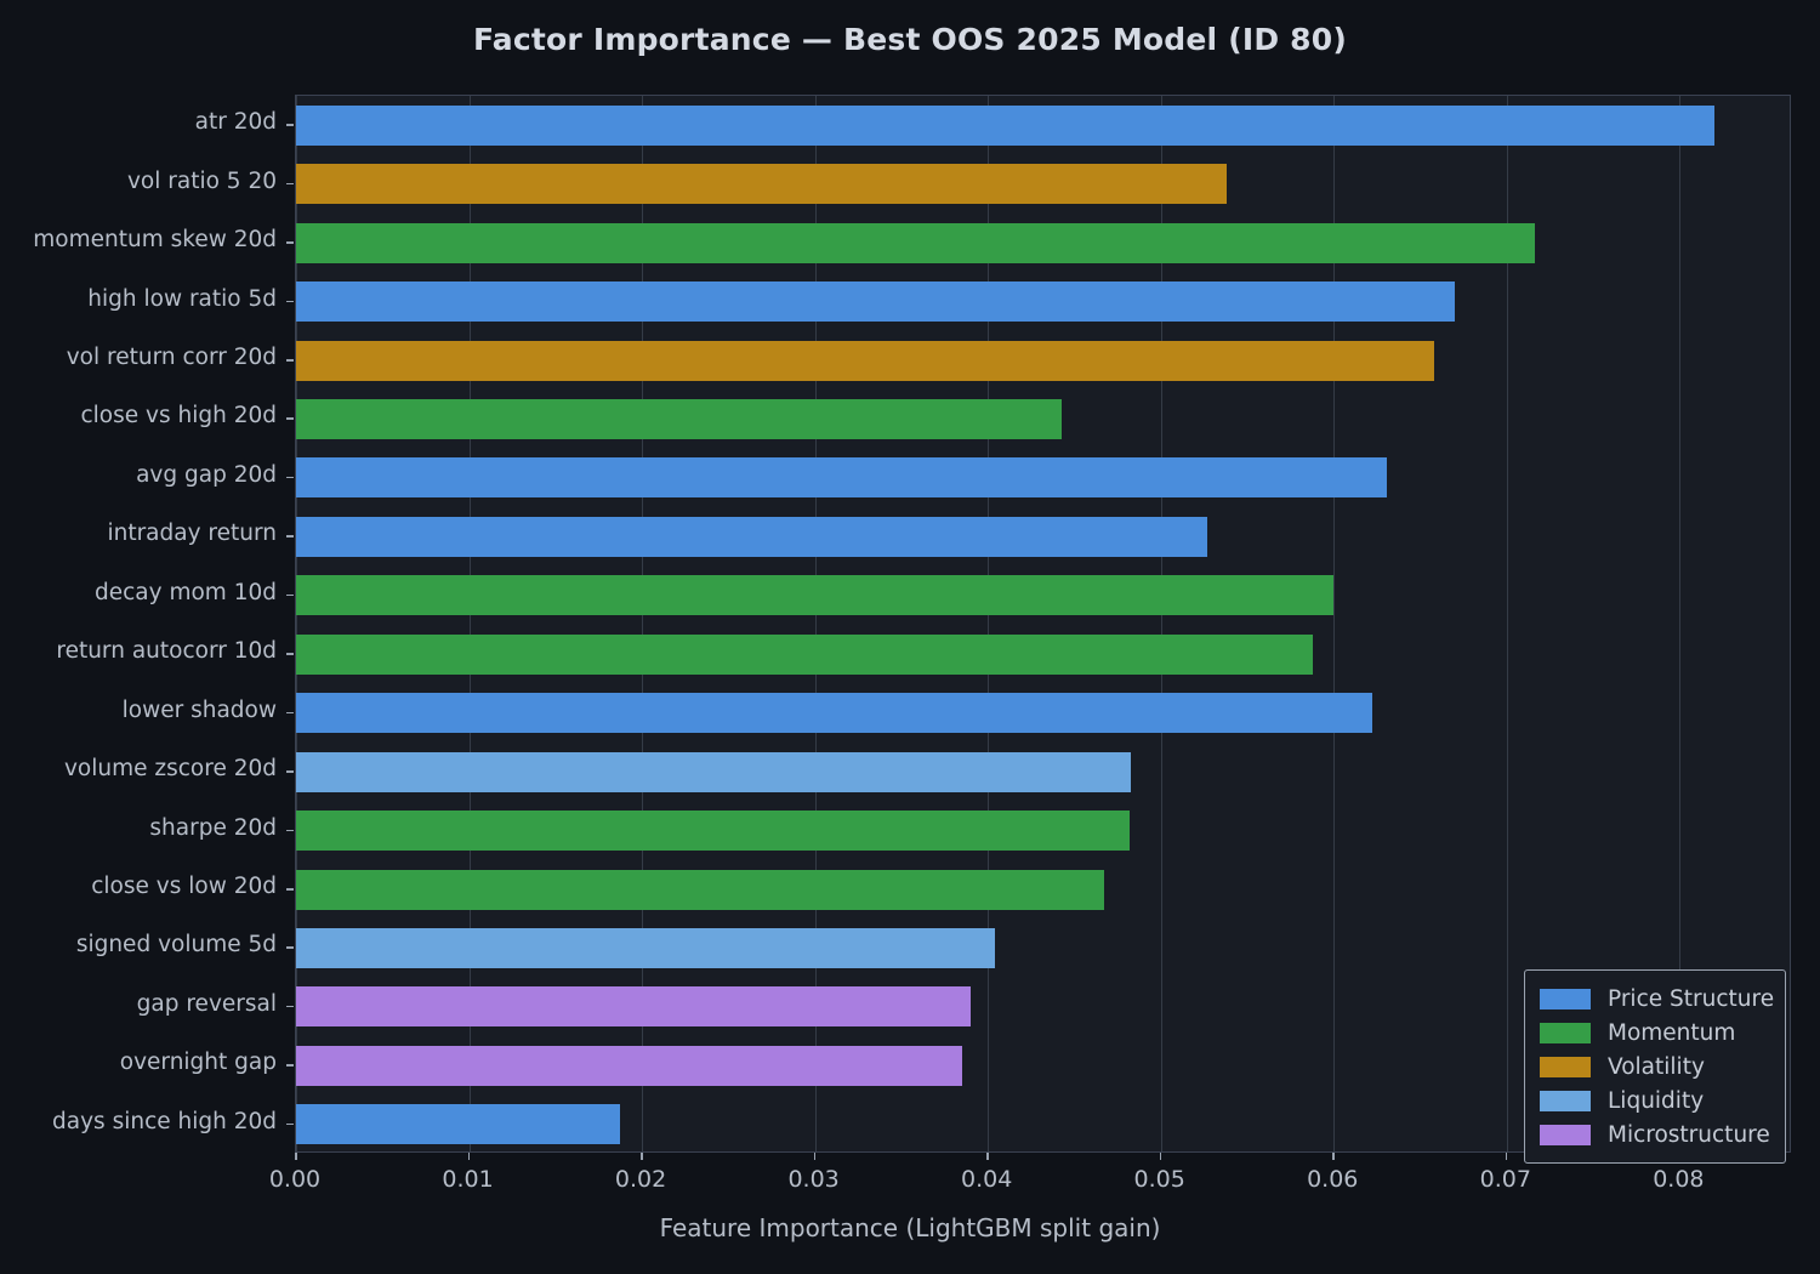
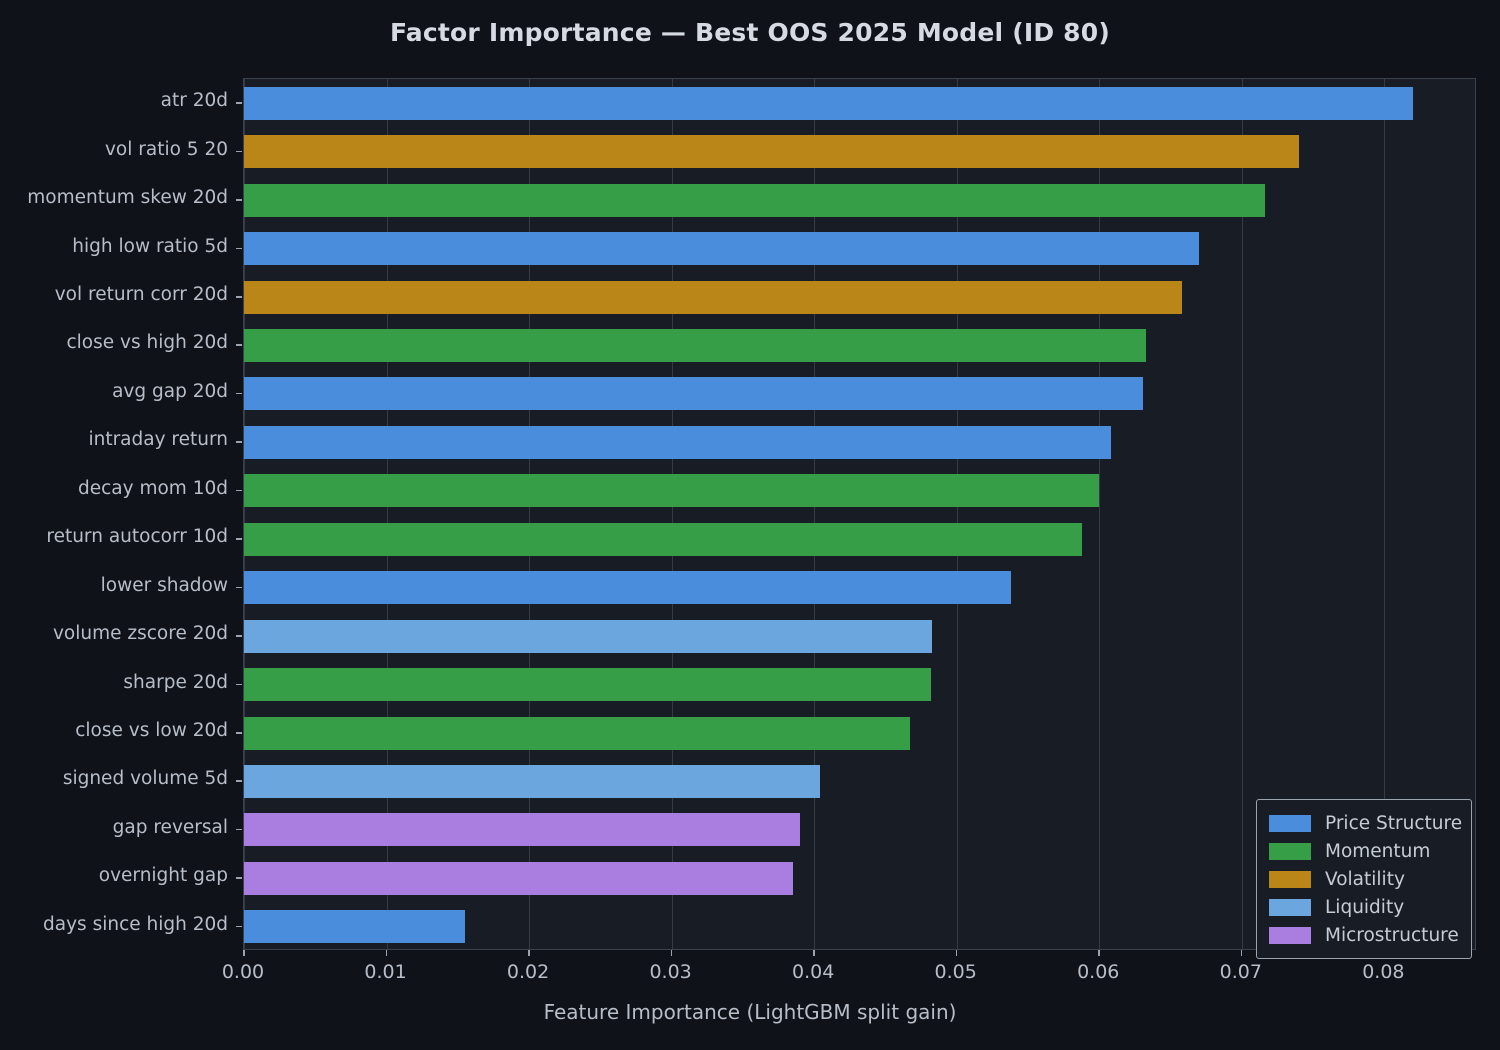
vol ratio 5 20: 0.0538 -> 0.0740
close vs high 20d: 0.0443 -> 0.0633
intraday return: 0.0527 -> 0.0608
lower shadow: 0.0622 -> 0.0538
days since high 20d: 0.0187 -> 0.0155
